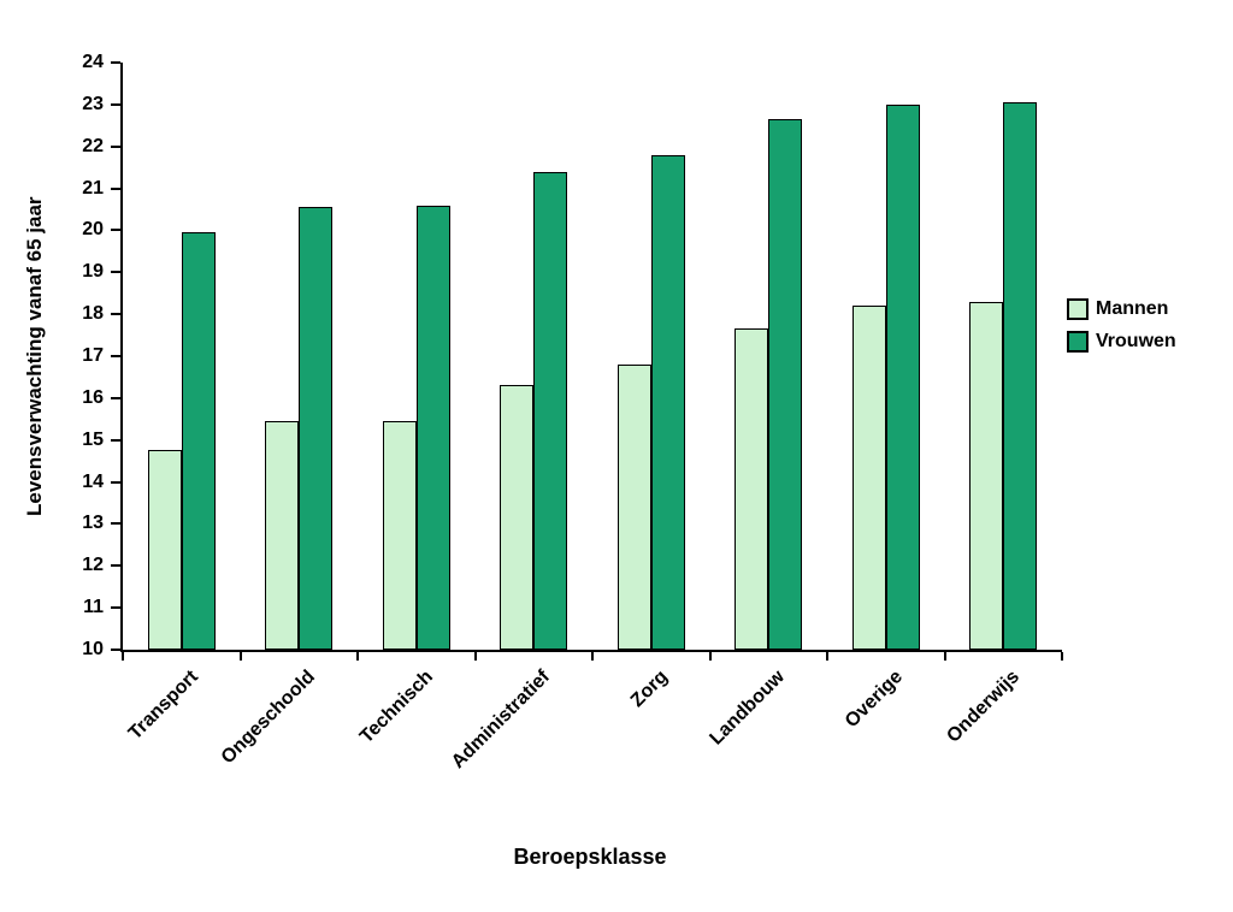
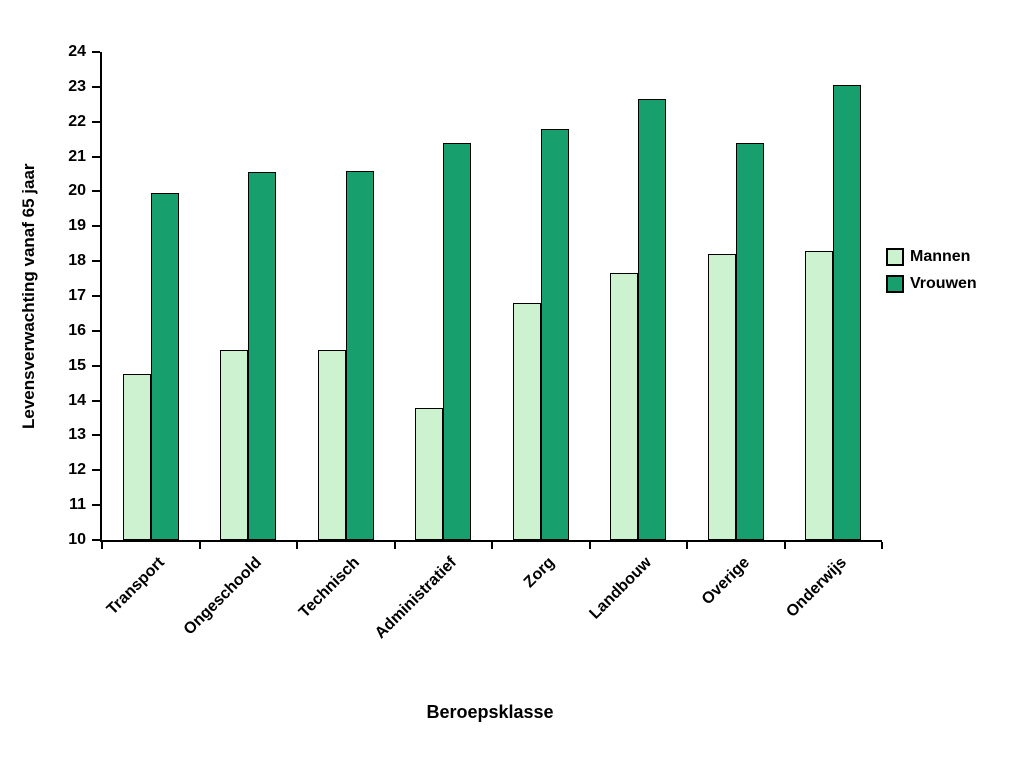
Mannen/Administratief: 16.3 -> 13.8
Vrouwen/Overige: 23.0 -> 21.4
